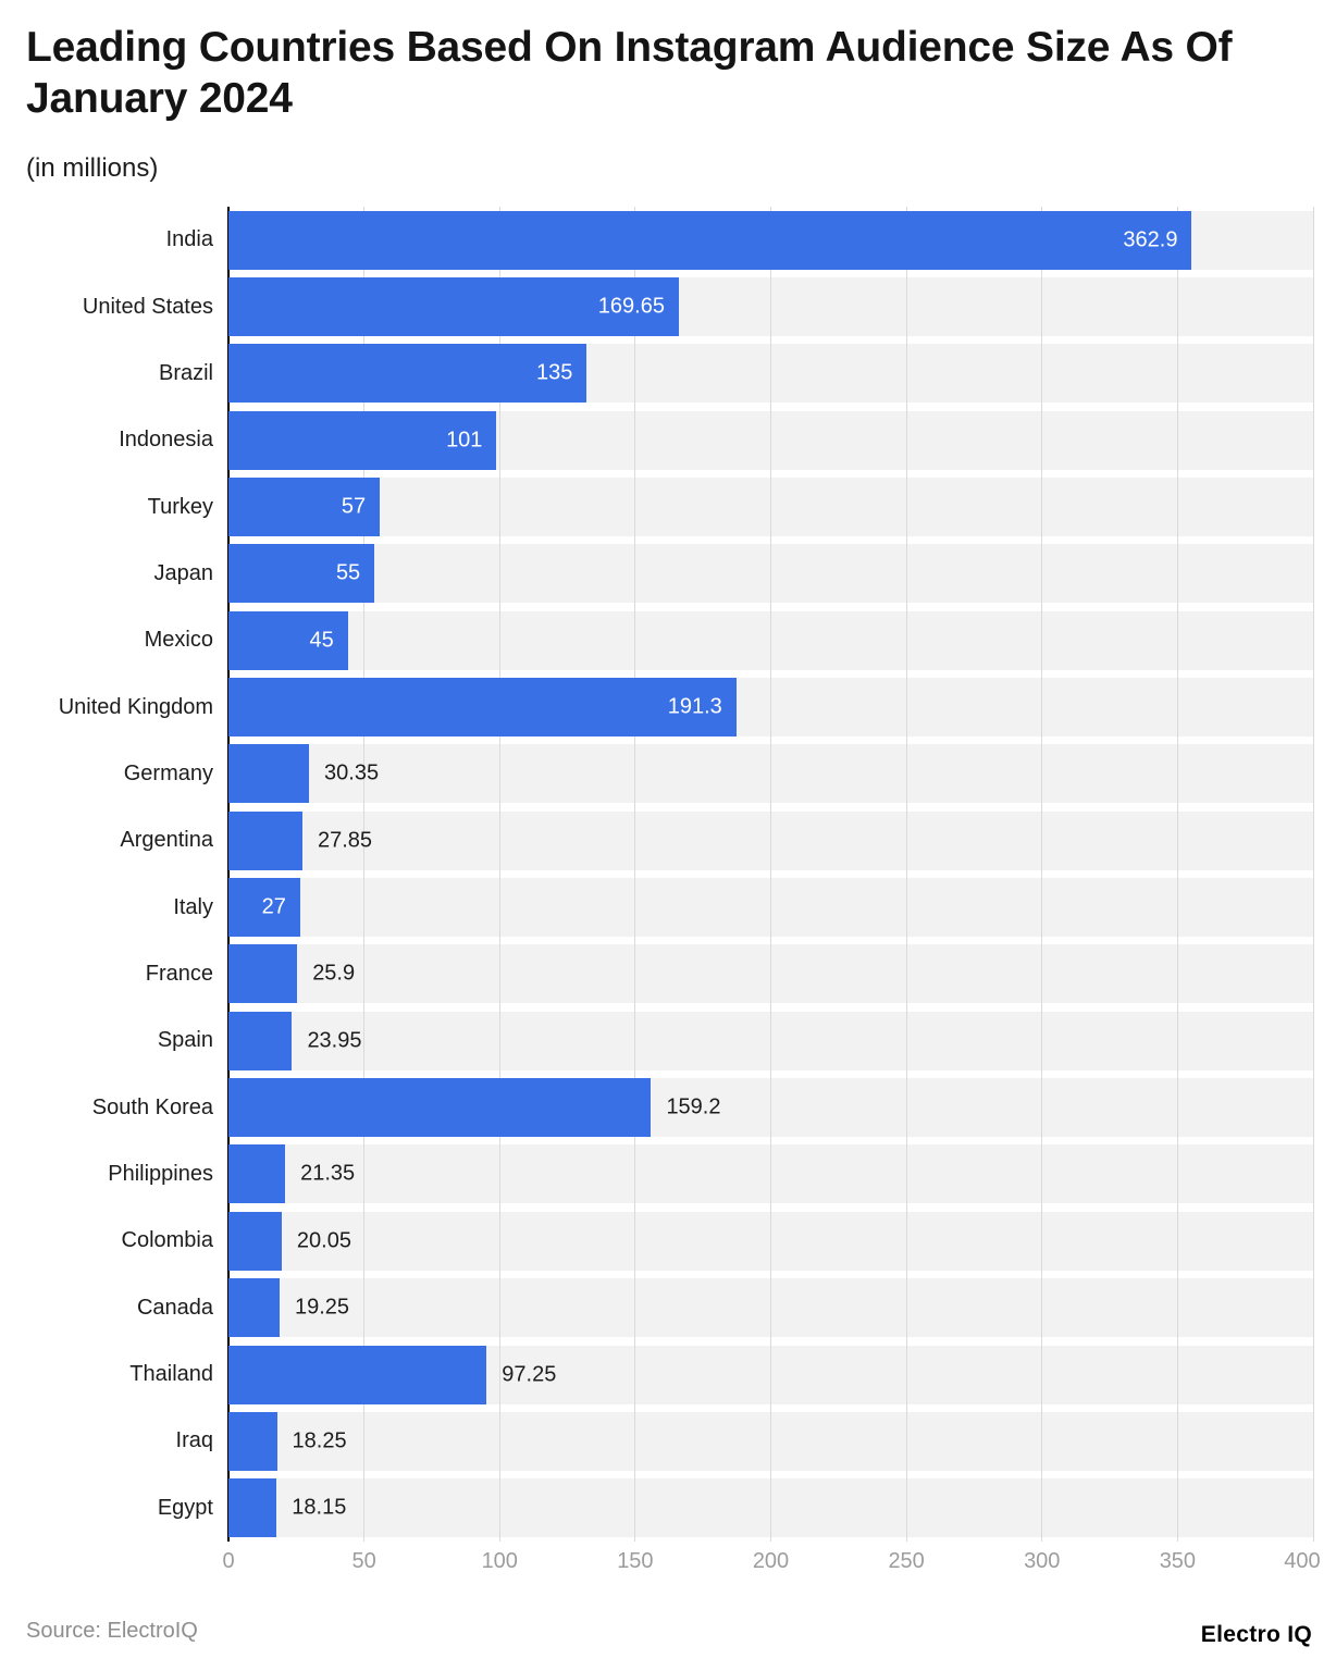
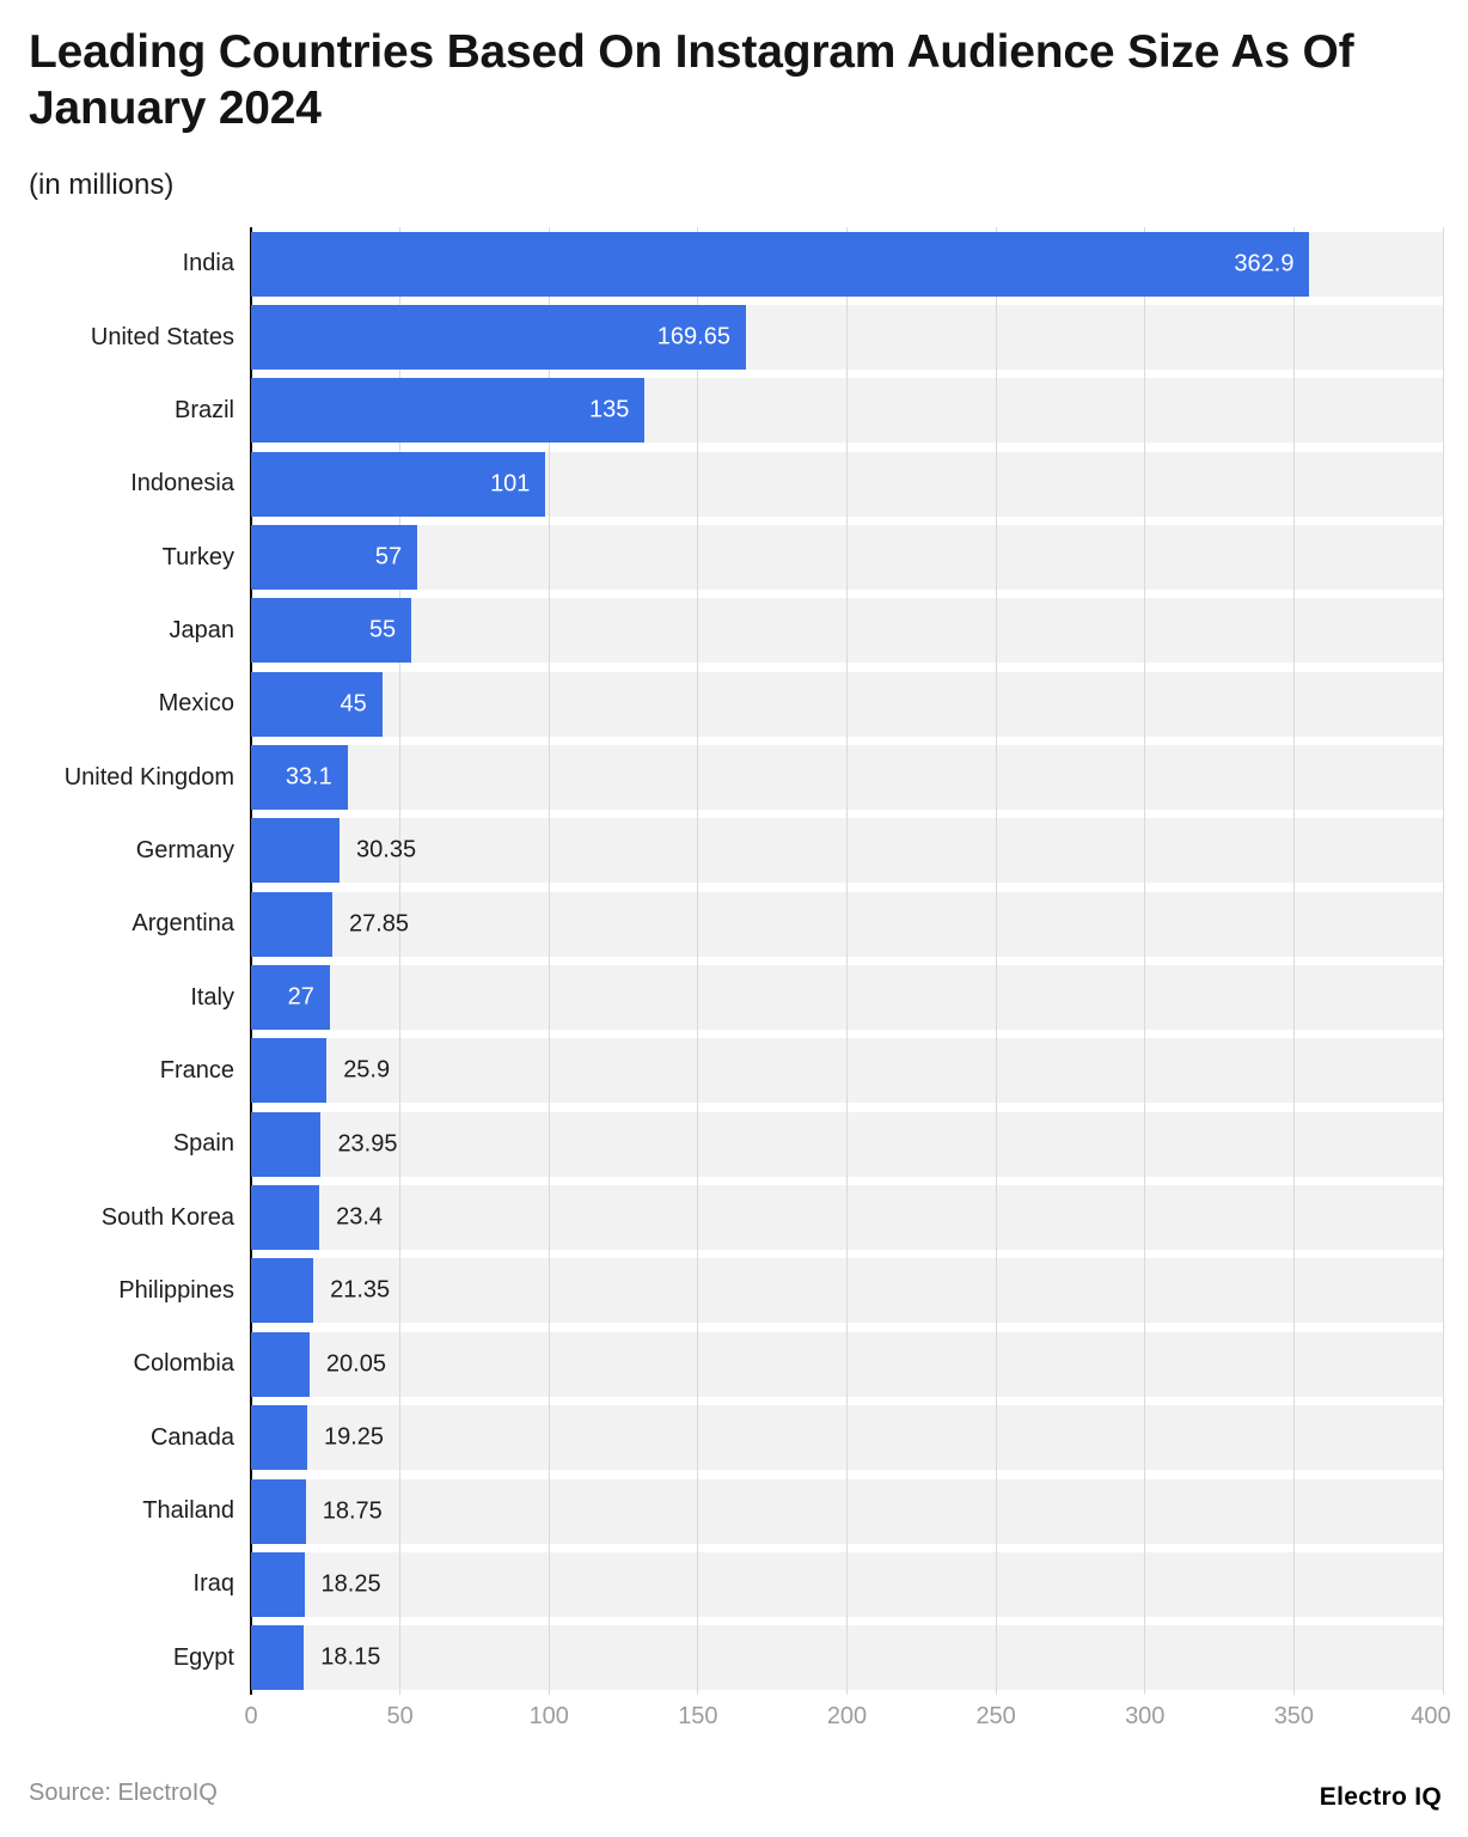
United Kingdom: 191.3 -> 33.1
South Korea: 159.2 -> 23.4
Thailand: 97.25 -> 18.75
